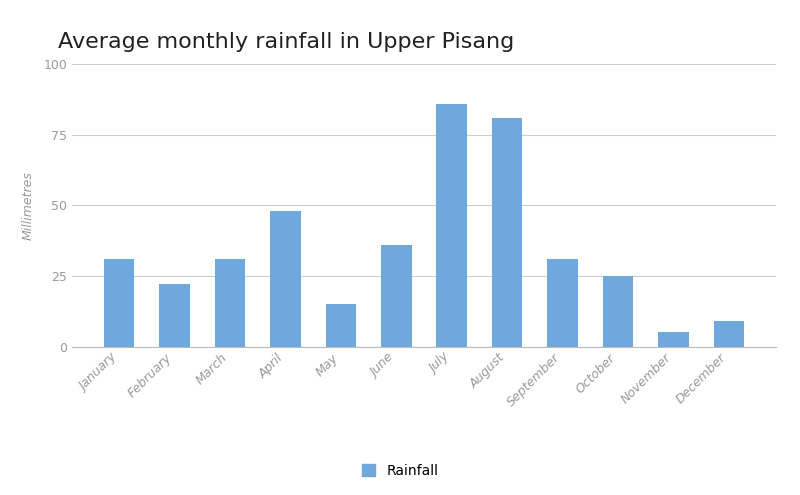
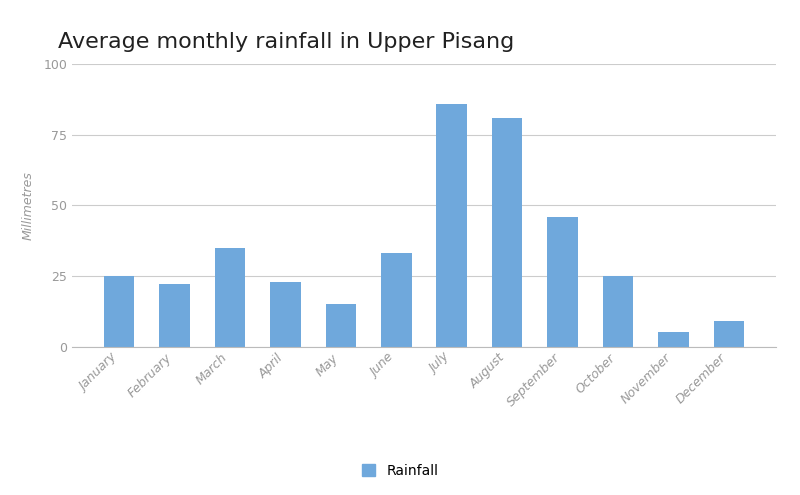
January: 31 -> 25
March: 31 -> 35
April: 48 -> 23
June: 36 -> 33
September: 31 -> 46
